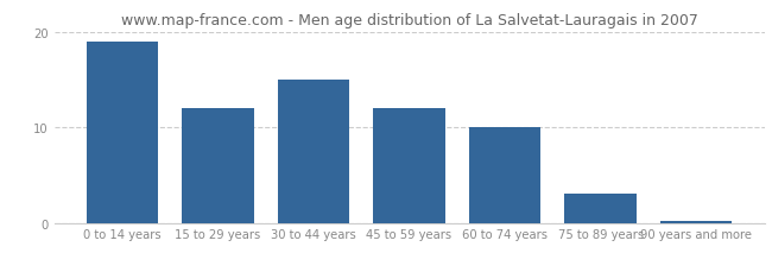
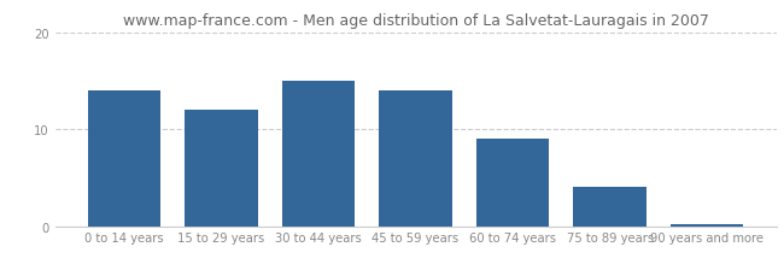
0 to 14 years: 19.0 -> 14.0
45 to 59 years: 12.0 -> 14.0
60 to 74 years: 10.0 -> 9.0
75 to 89 years: 3.0 -> 4.0
